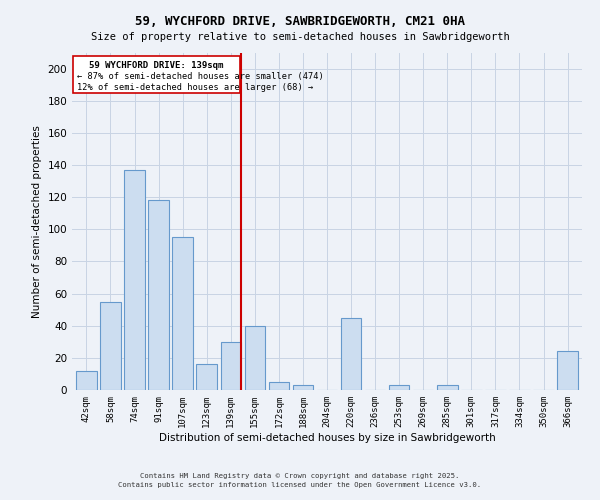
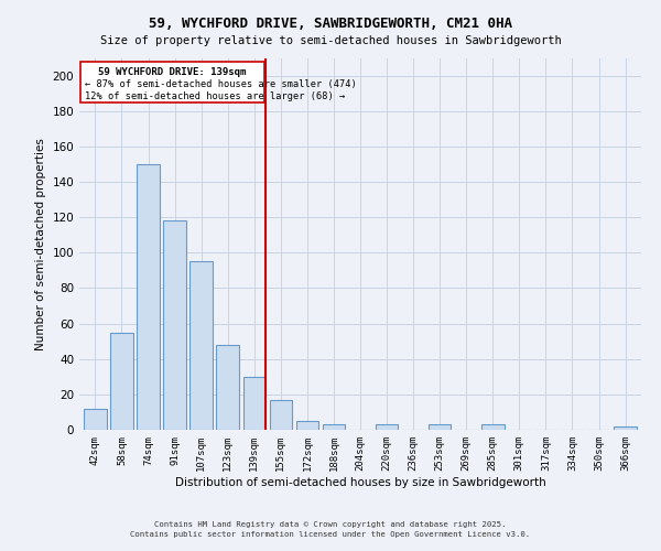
74sqm: 137 -> 150
123sqm: 16 -> 48
155sqm: 40 -> 17
220sqm: 45 -> 3
366sqm: 24 -> 2
